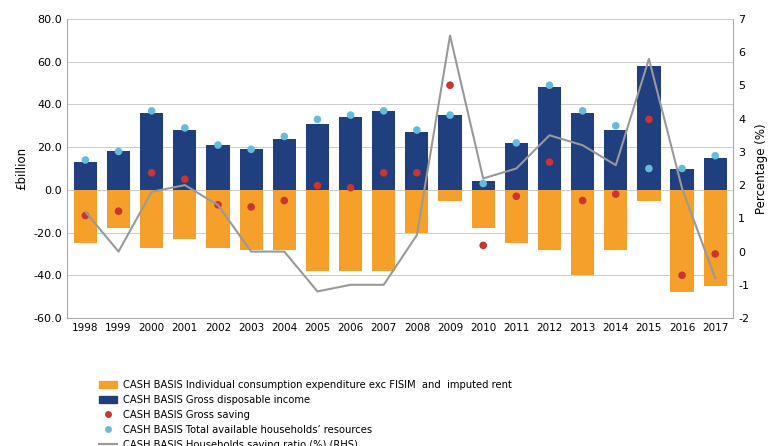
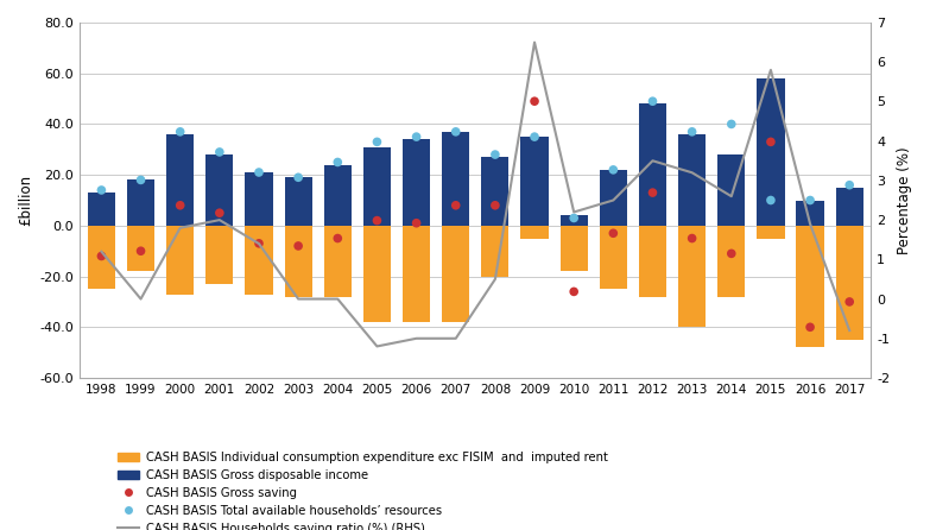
CASH BASIS Gross saving/2014: -2 -> -11
CASH BASIS Total available households’ resources/2014: 30 -> 40
